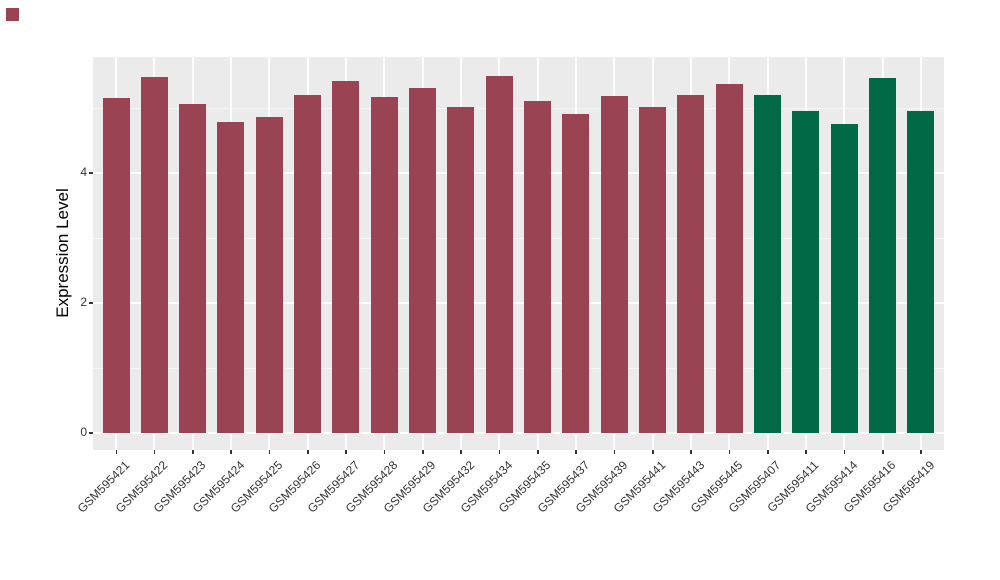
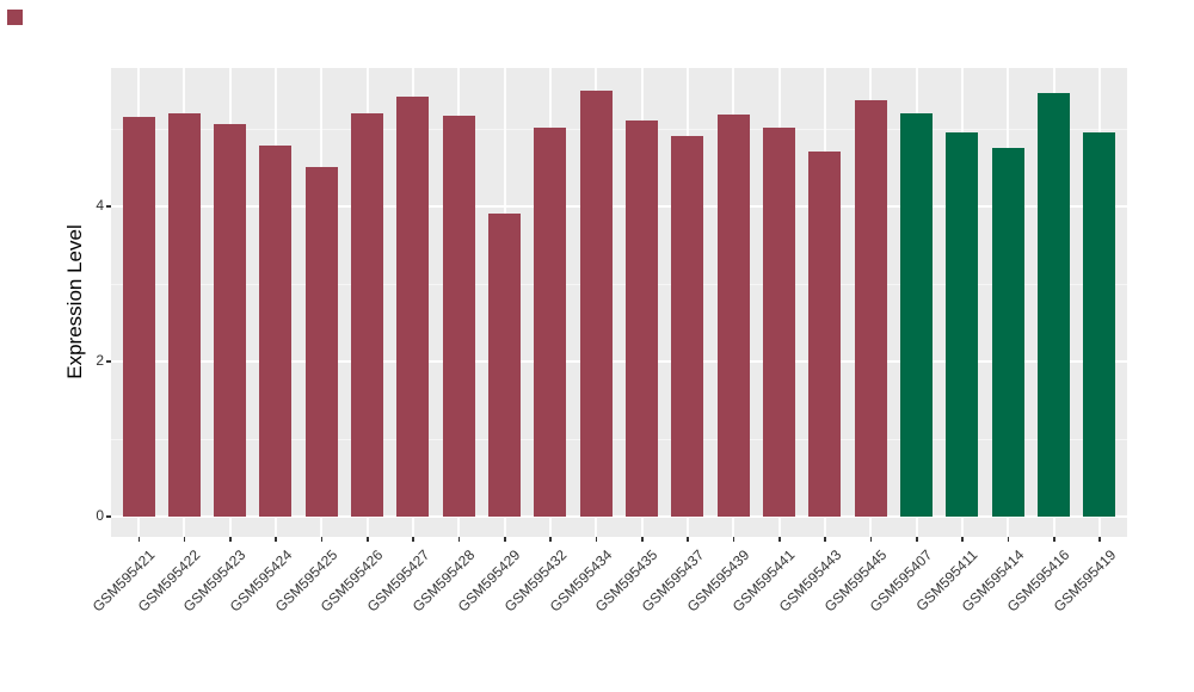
GSM595422: 5.5 -> 5.2
GSM595425: 4.9 -> 4.5
GSM595429: 5.3 -> 3.9
GSM595443: 5.2 -> 4.7
